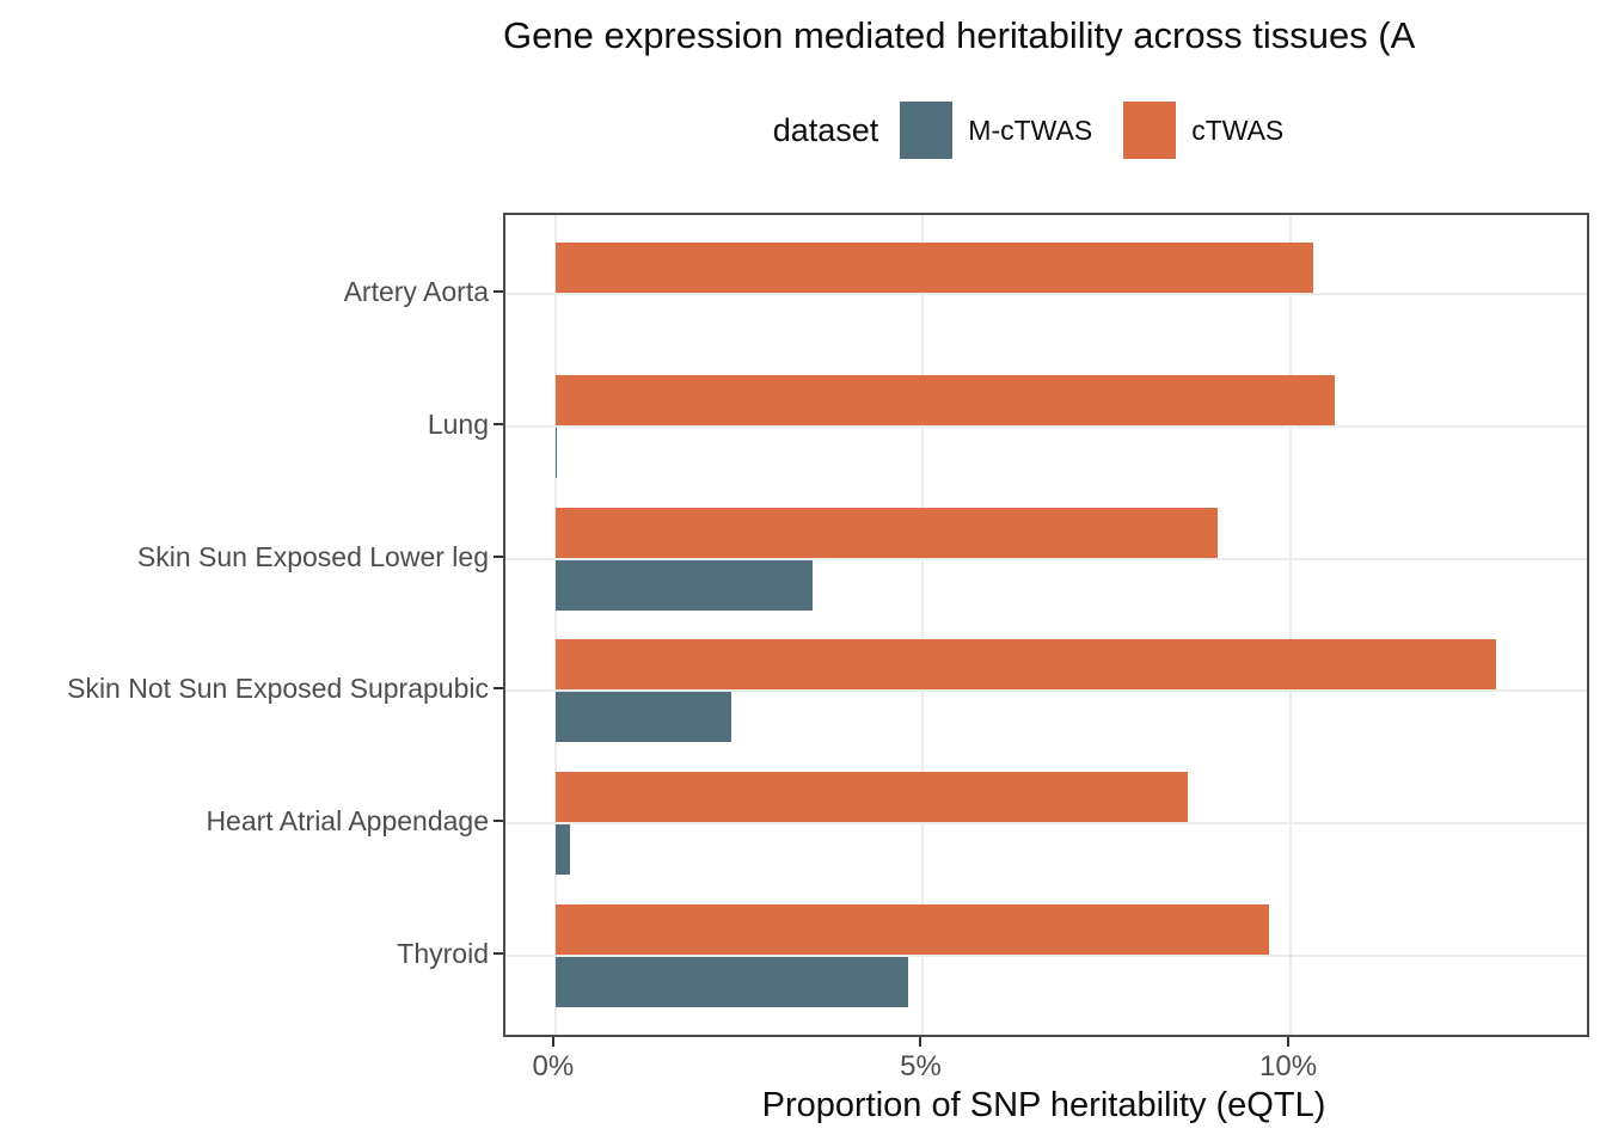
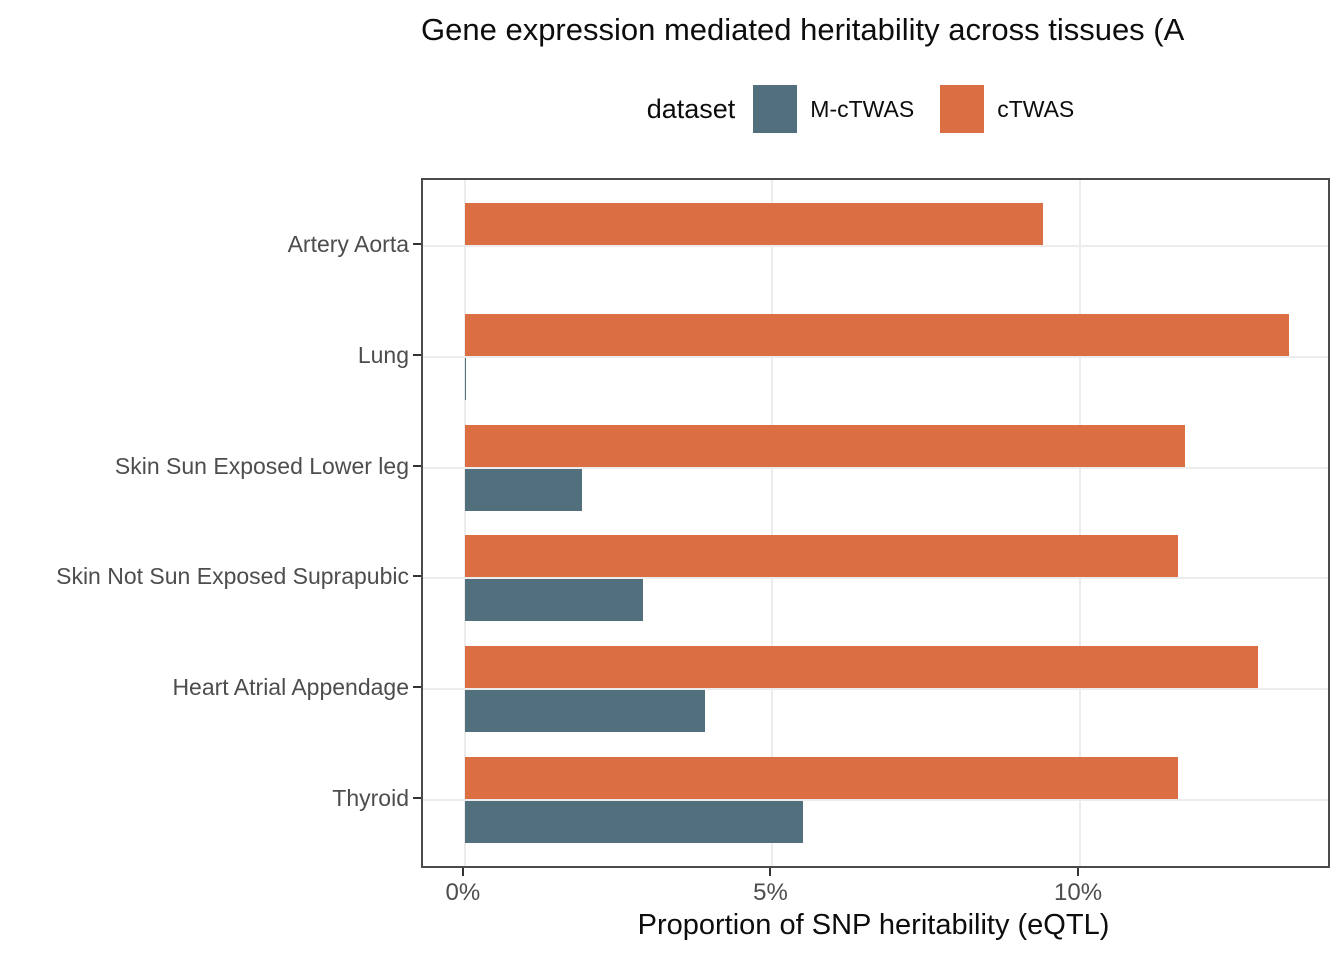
cTWAS/Artery Aorta: 10.3% -> 9.4%
cTWAS/Lung: 10.6% -> 13.4%
M-cTWAS/Skin Sun Exposed Lower leg: 3.5% -> 1.9%
cTWAS/Skin Sun Exposed Lower leg: 9.0% -> 11.7%
M-cTWAS/Skin Not Sun Exposed Suprapubic: 2.4% -> 2.9%
cTWAS/Skin Not Sun Exposed Suprapubic: 12.8% -> 11.6%
M-cTWAS/Heart Atrial Appendage: 0.2% -> 3.9%
cTWAS/Heart Atrial Appendage: 8.6% -> 12.9%
M-cTWAS/Thyroid: 4.8% -> 5.5%
cTWAS/Thyroid: 9.7% -> 11.6%
